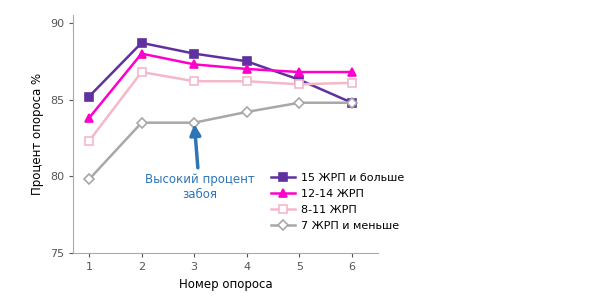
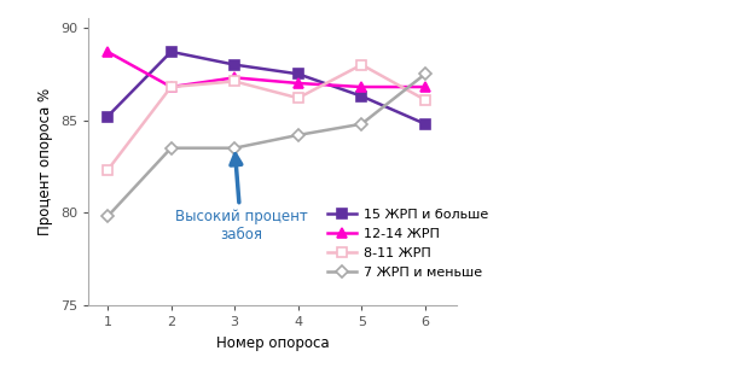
12-14 ЖРП/1: 83.8 -> 88.7
12-14 ЖРП/2: 88.0 -> 86.8
8-11 ЖРП/3: 86.2 -> 87.1
8-11 ЖРП/5: 86.0 -> 88.0
7 ЖРП и меньше/6: 84.8 -> 87.5
